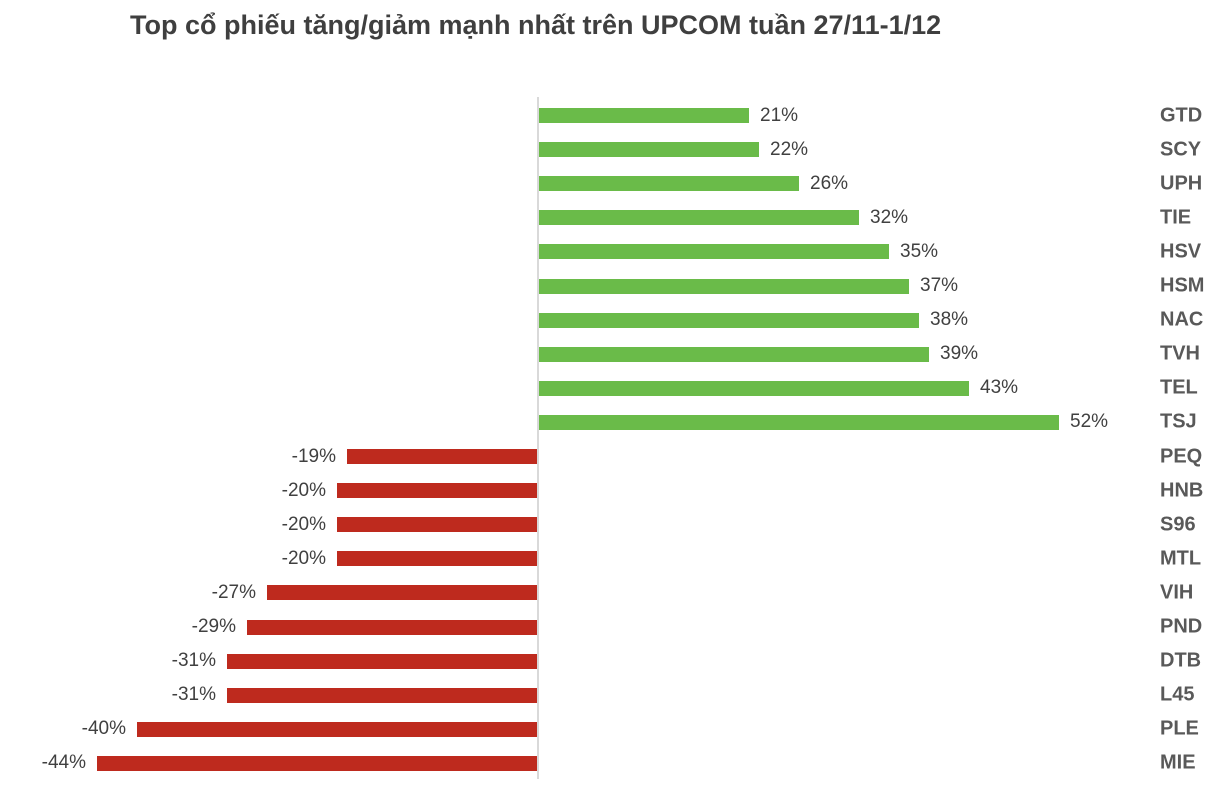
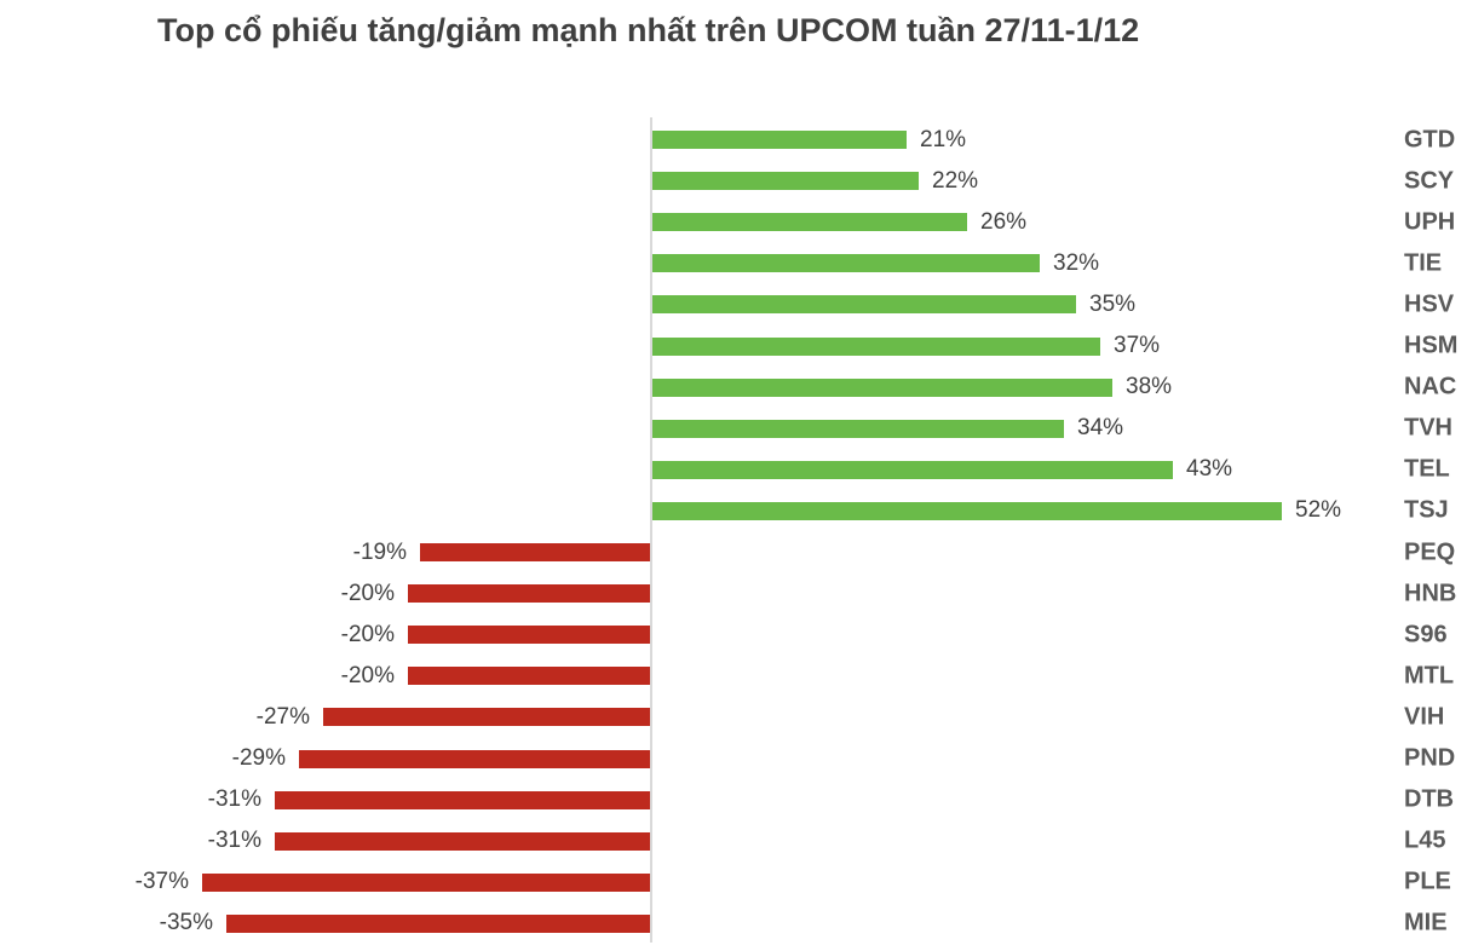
TVH: 39% -> 34%
PLE: -40% -> -37%
MIE: -44% -> -35%
